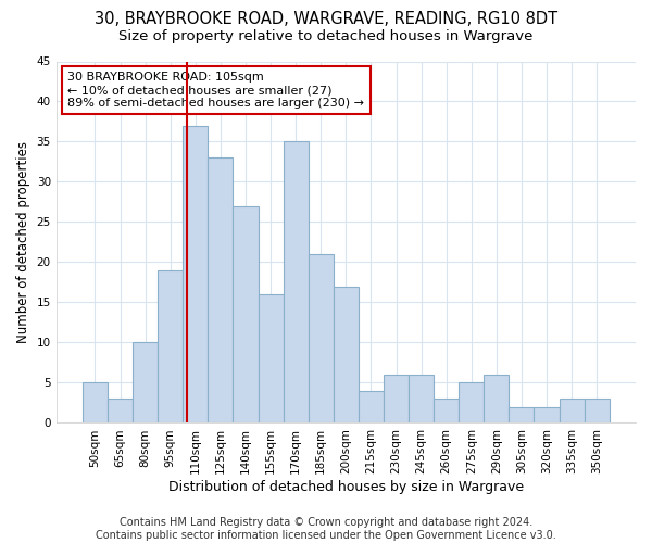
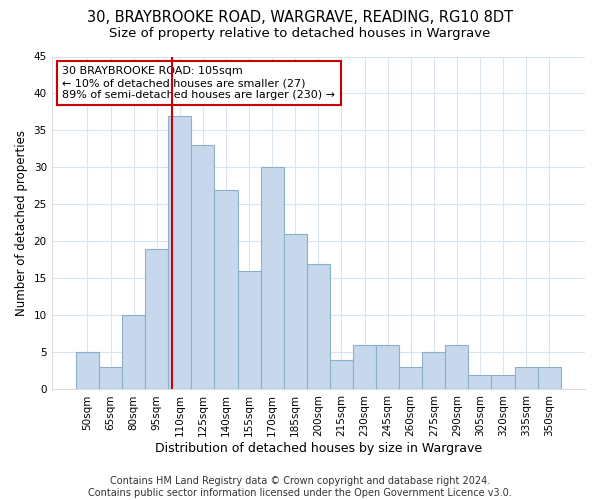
170sqm: 35 -> 30
